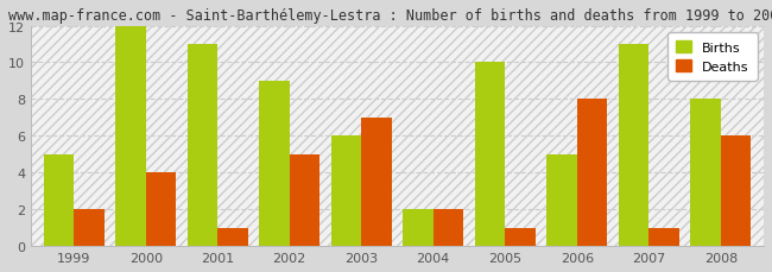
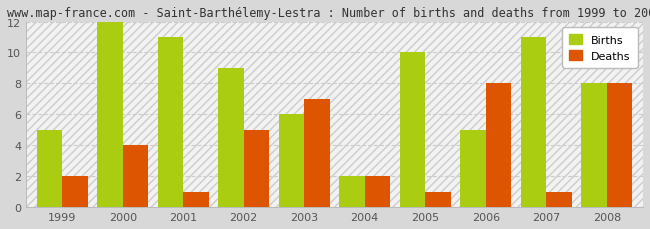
Deaths/2008: 6 -> 8
